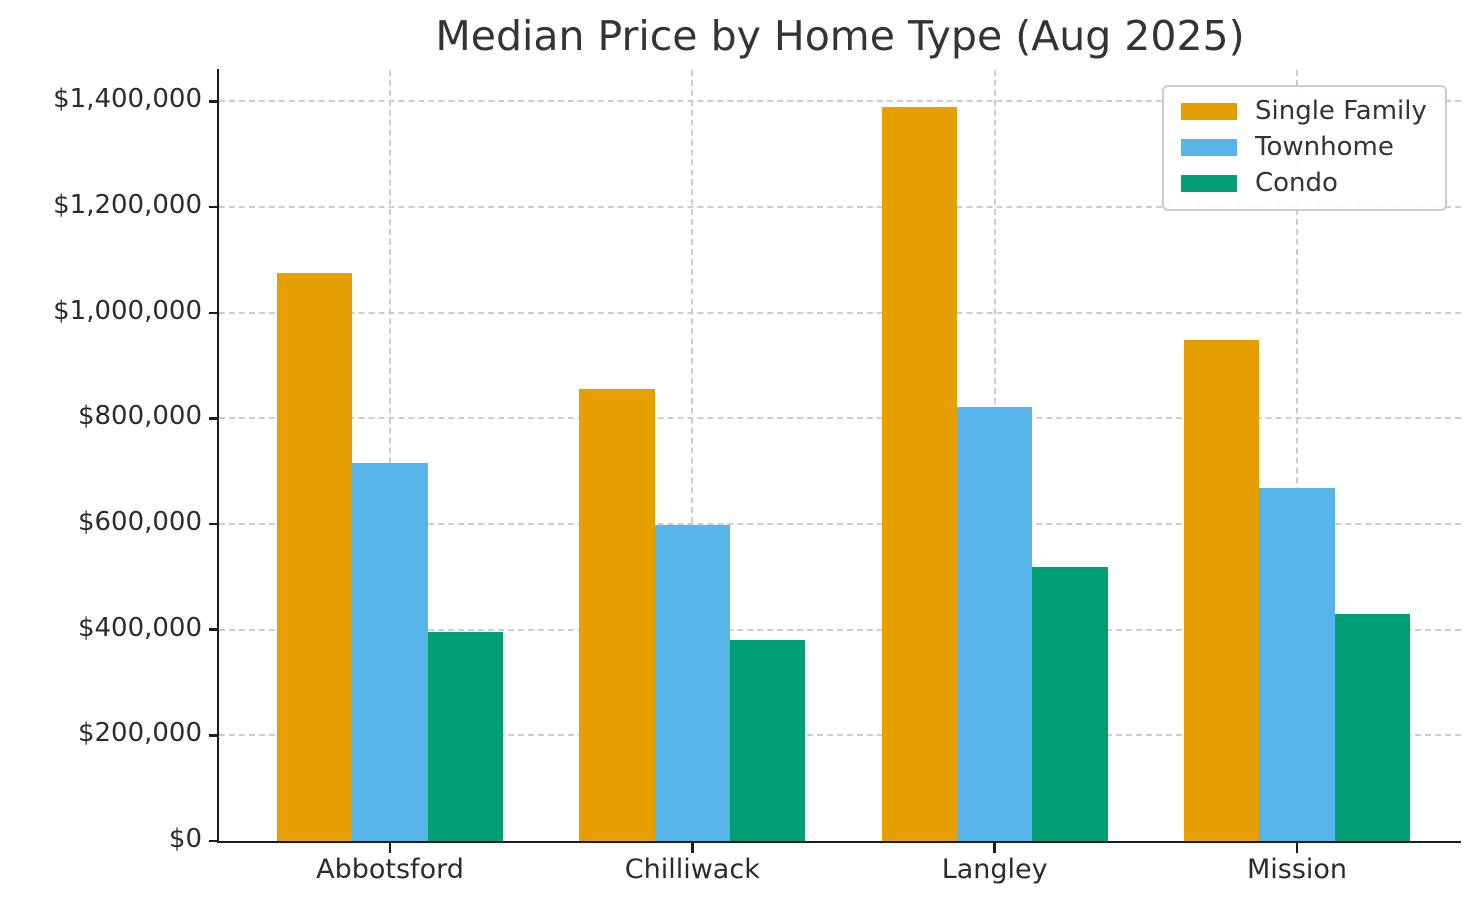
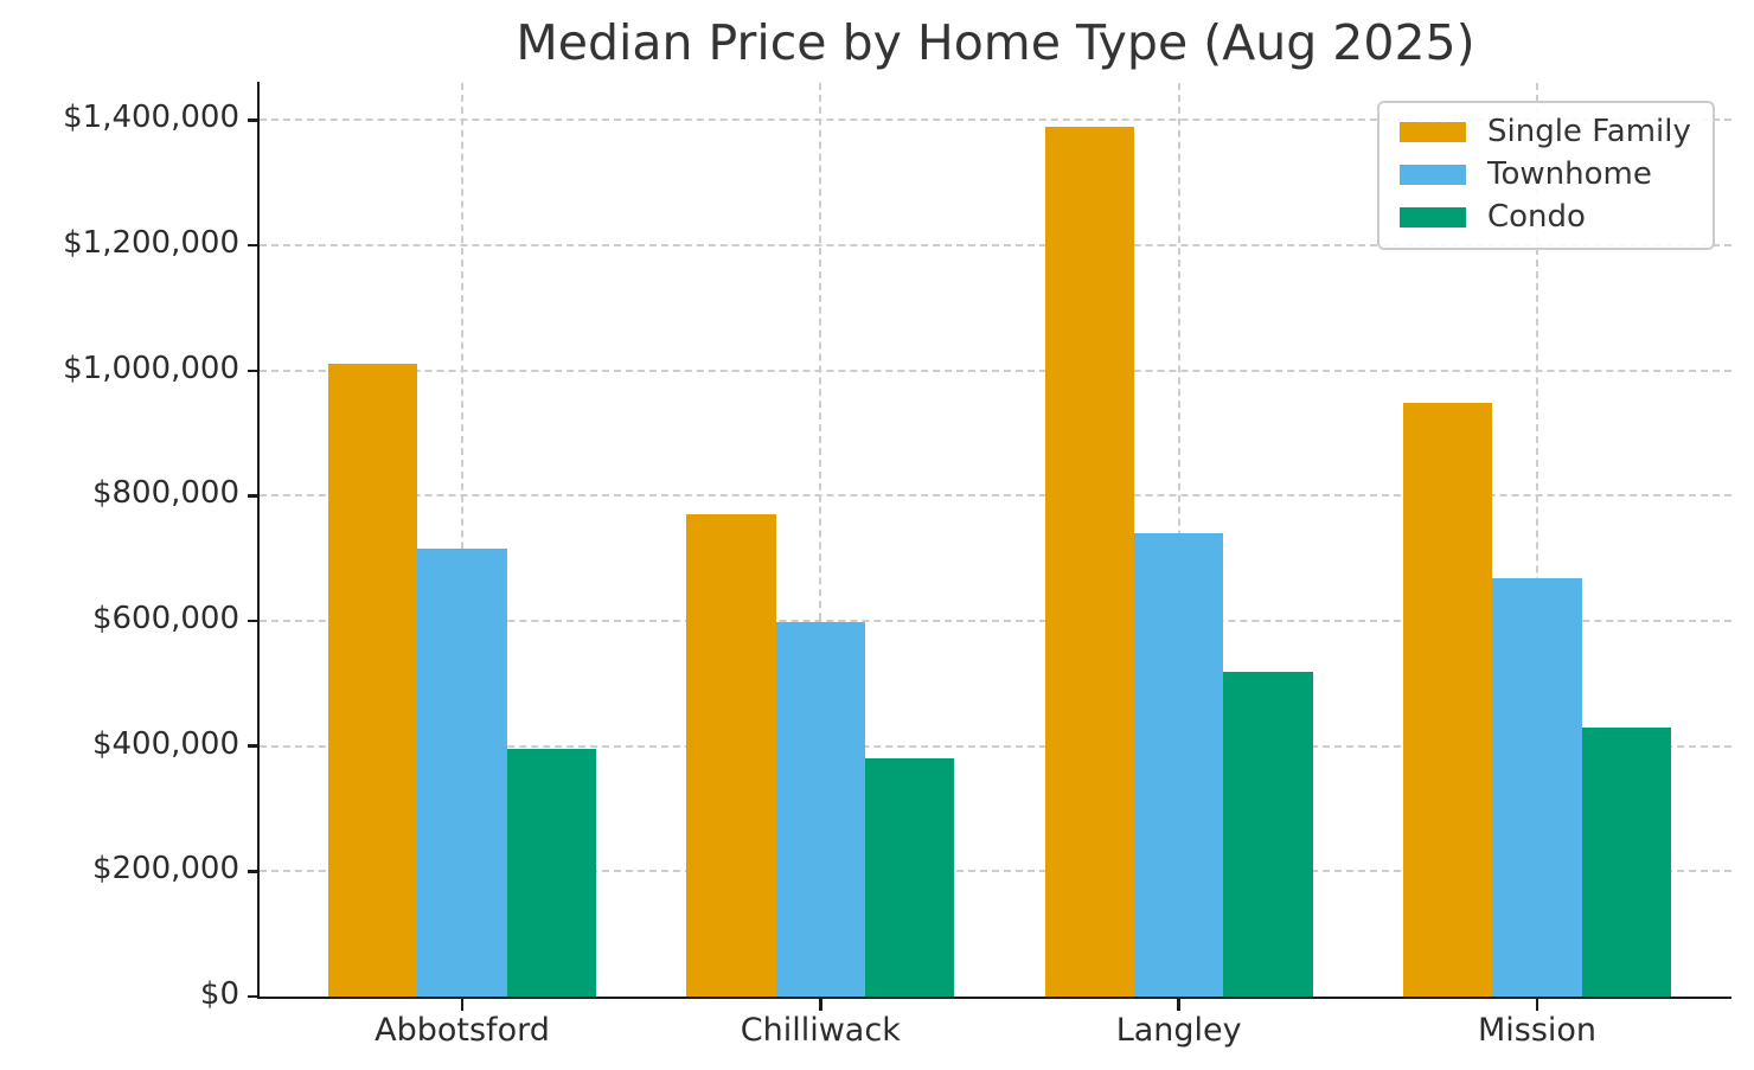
Single Family/Abbotsford: $1080000 -> $1010000
Single Family/Chilliwack: $860000 -> $770000
Townhome/Langley: $820000 -> $740000
